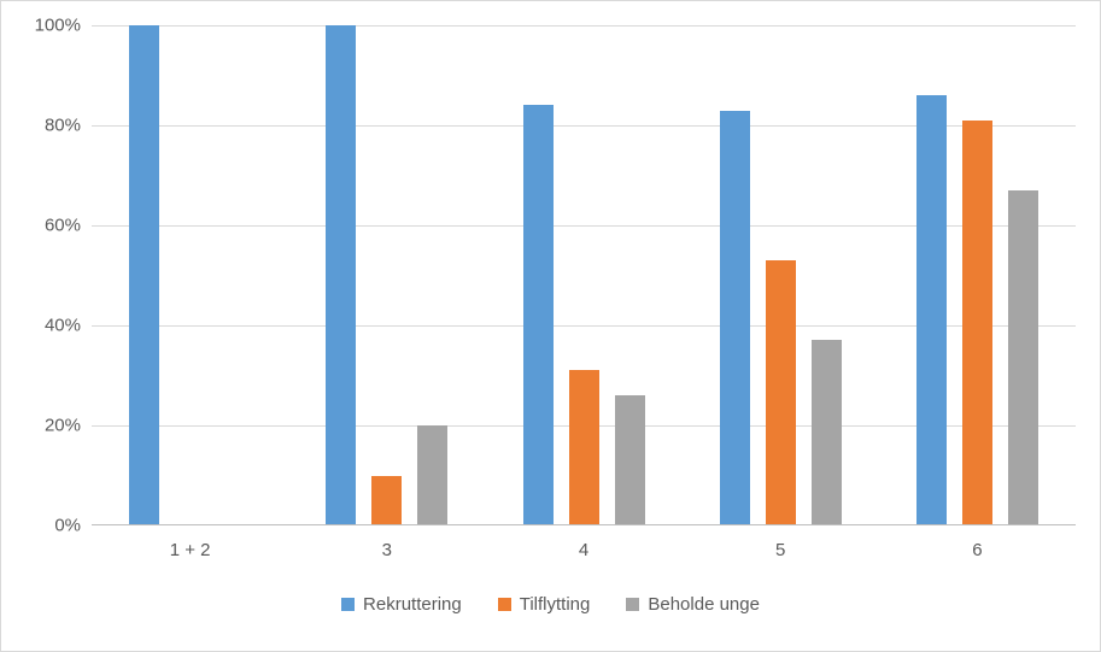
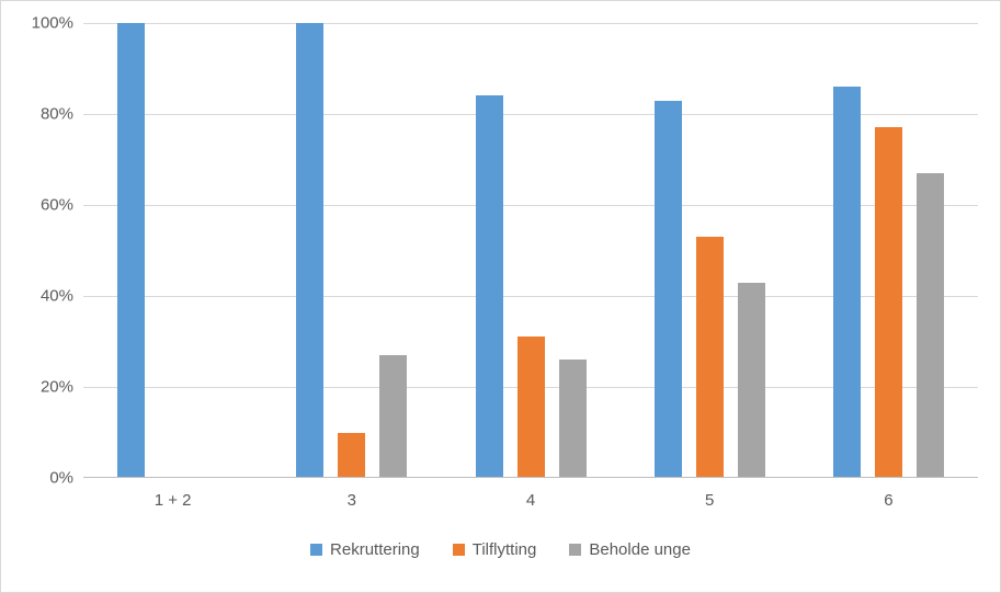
Beholde unge/3: 20% -> 27%
Beholde unge/5: 37% -> 43%
Tilflytting/6: 81% -> 77%
